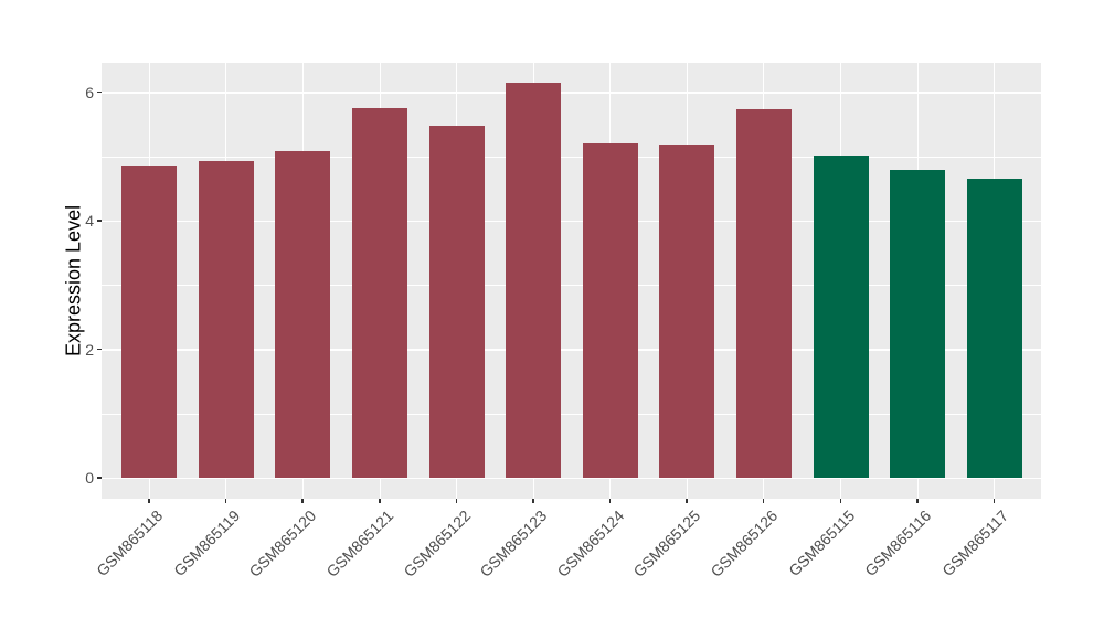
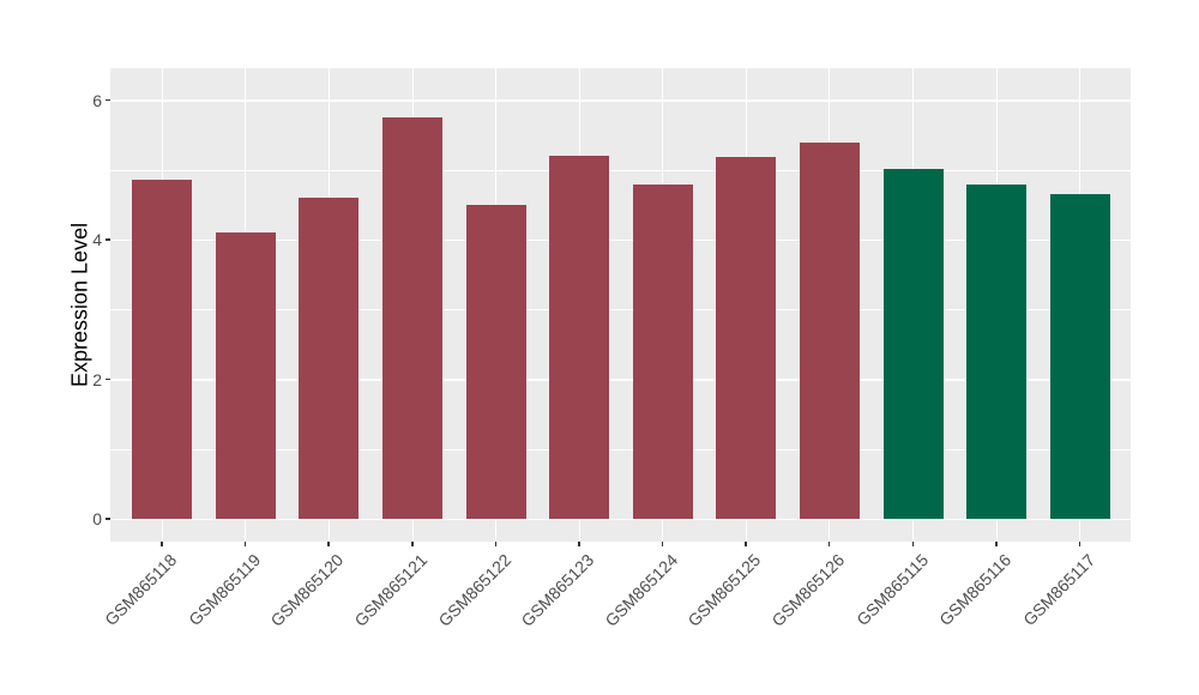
GSM865119: 4.9 -> 4.1
GSM865120: 5.1 -> 4.6
GSM865122: 5.5 -> 4.5
GSM865123: 6.2 -> 5.2
GSM865124: 5.2 -> 4.8
GSM865126: 5.7 -> 5.4
